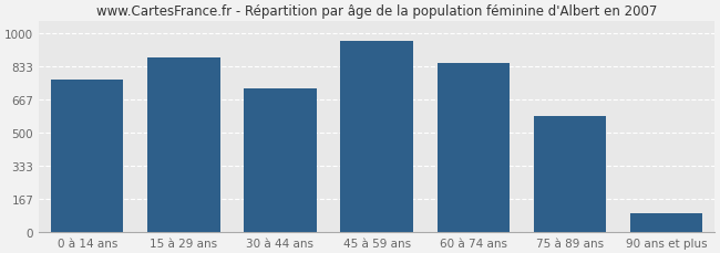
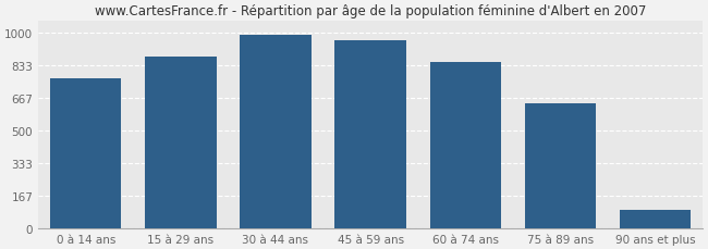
30 à 44 ans: 720 -> 980
75 à 89 ans: 580 -> 640
